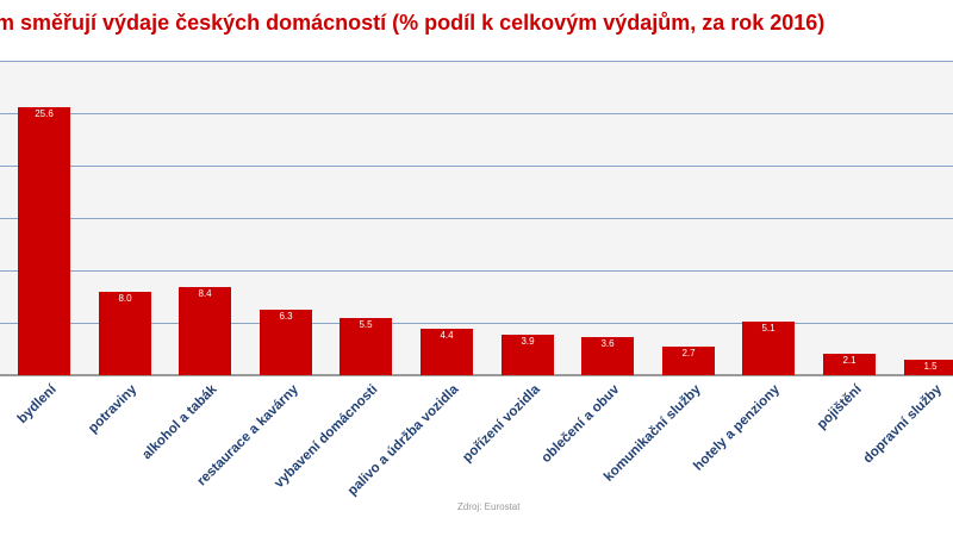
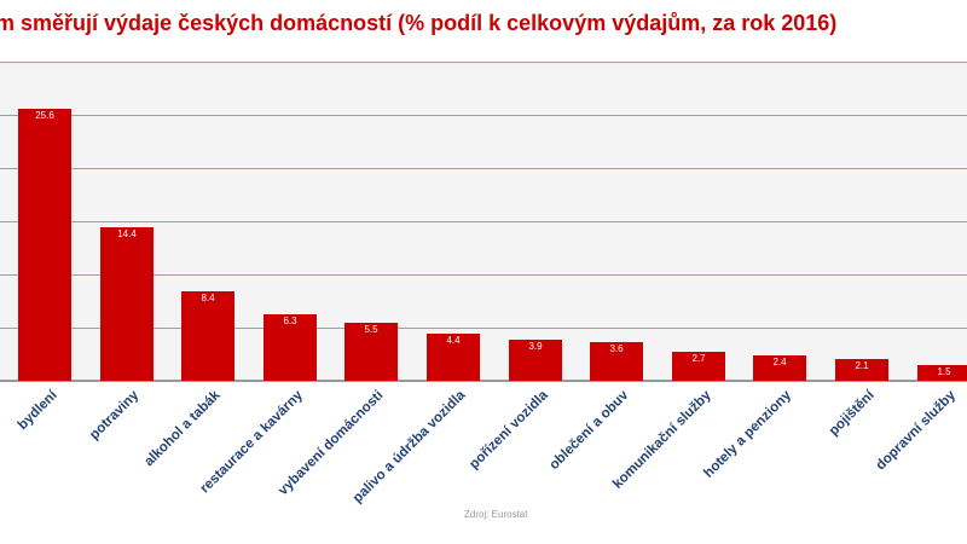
potraviny: 8.0 -> 14.4
hotely a penziony: 5.1 -> 2.4
